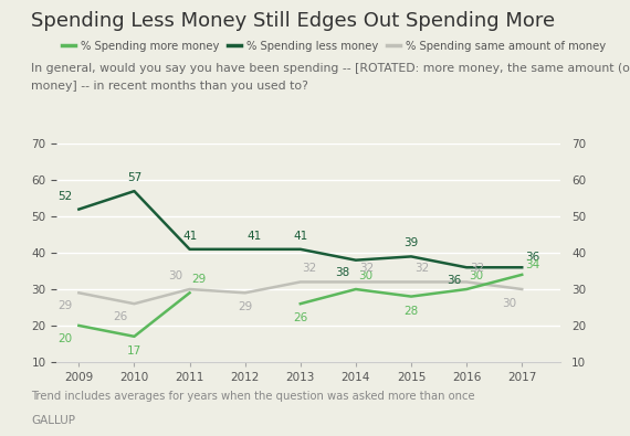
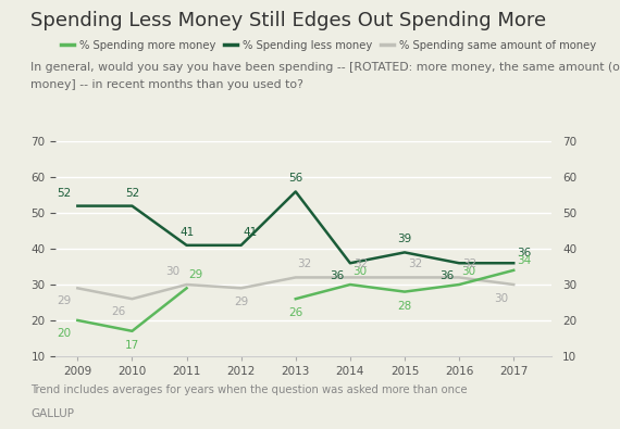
% Spending less money/2010: 57 -> 52
% Spending less money/2013: 41 -> 56
% Spending less money/2014: 38 -> 36
